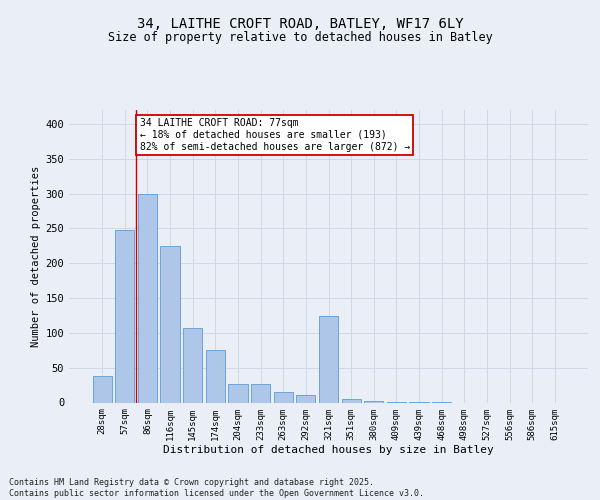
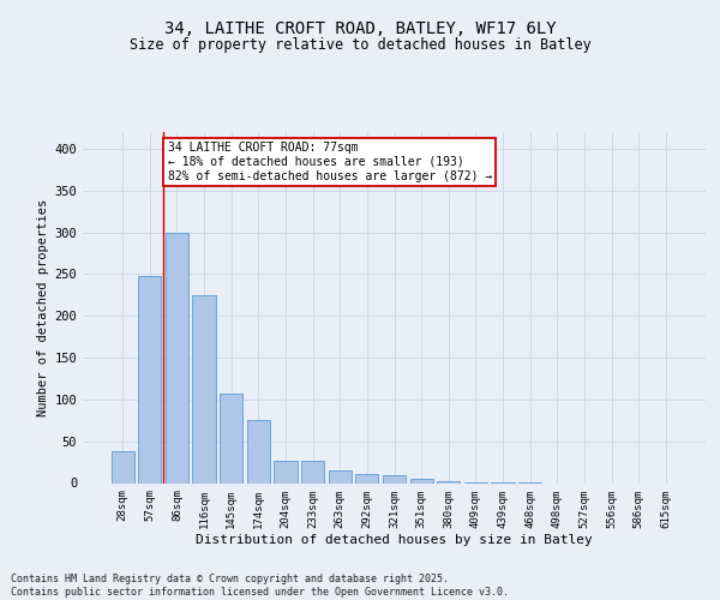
321sqm: 124 -> 9
